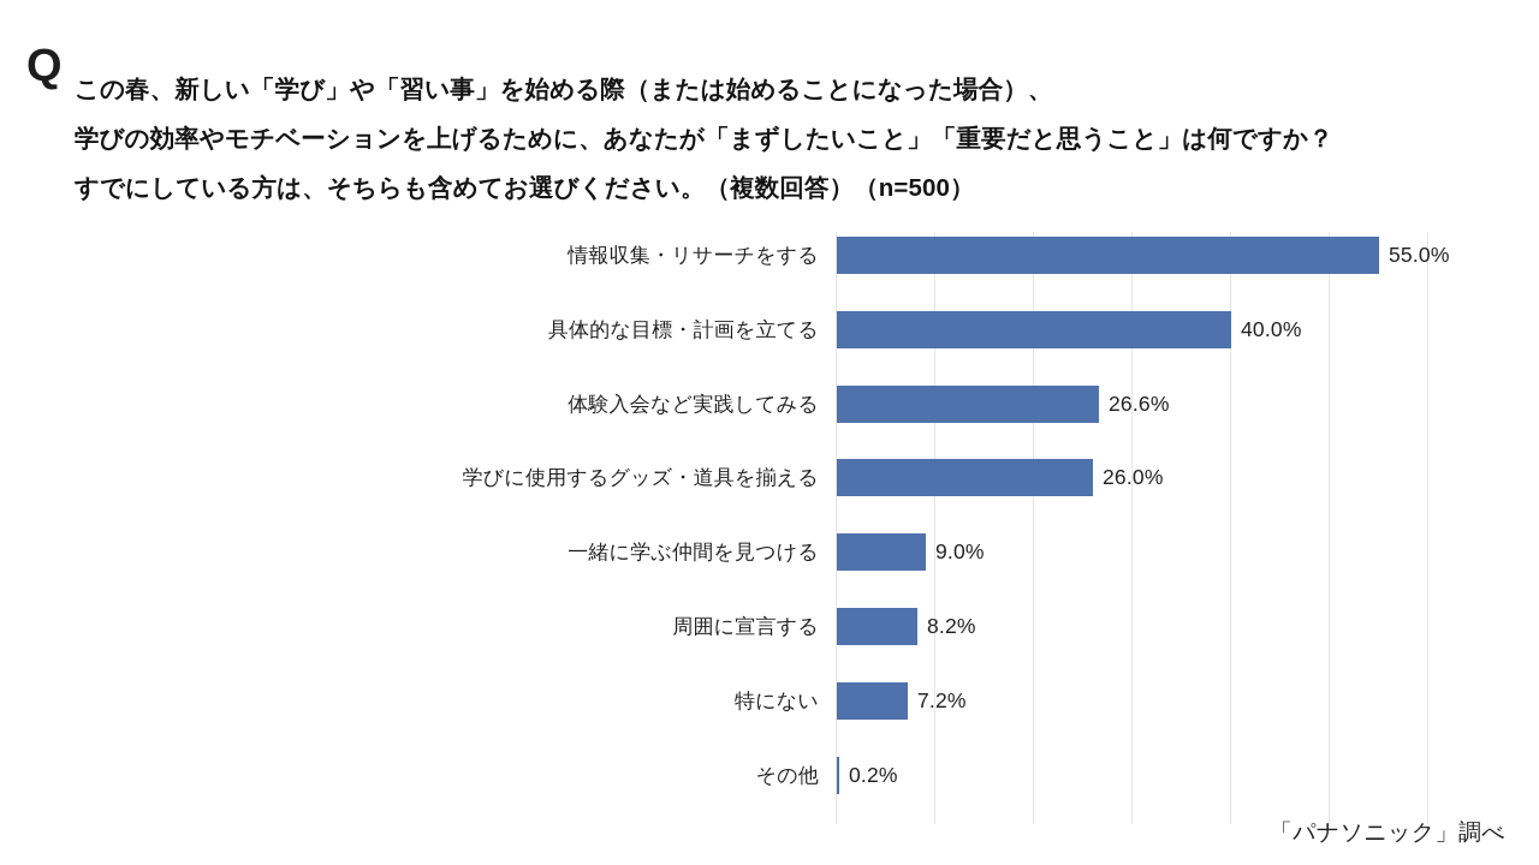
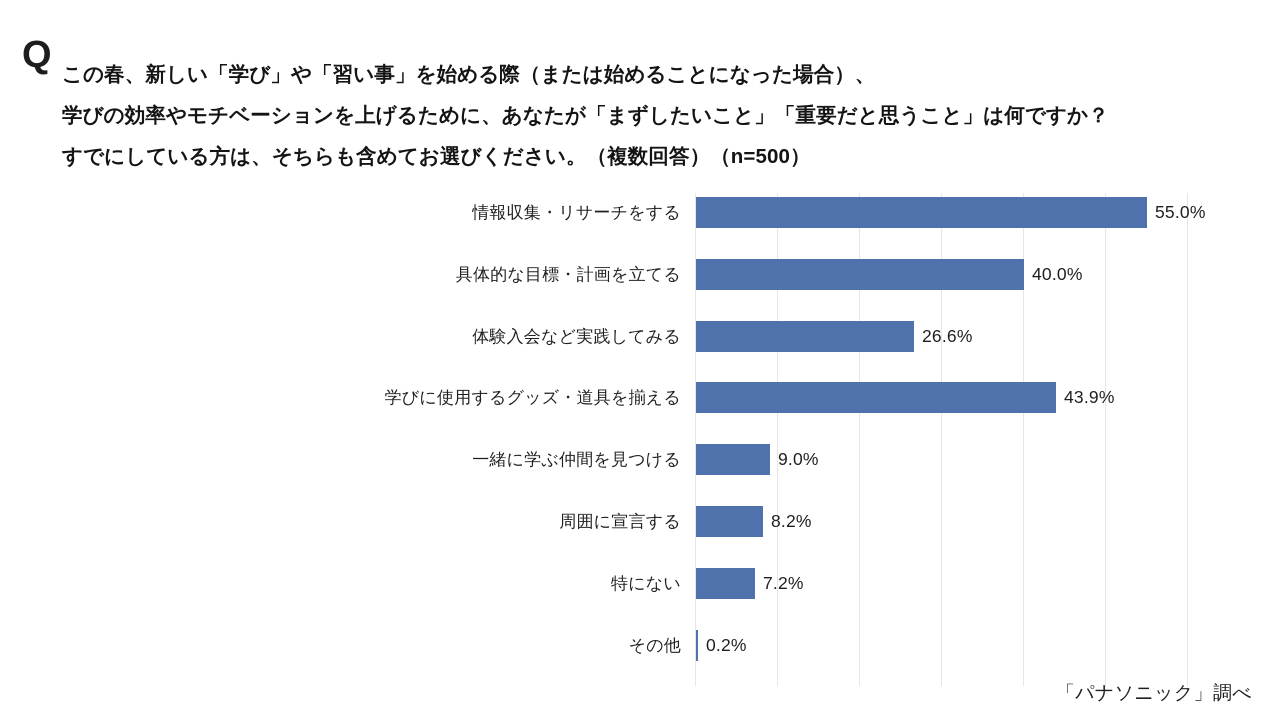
学びに使用するグッズ・道具を揃える: 26.0% -> 43.9%
